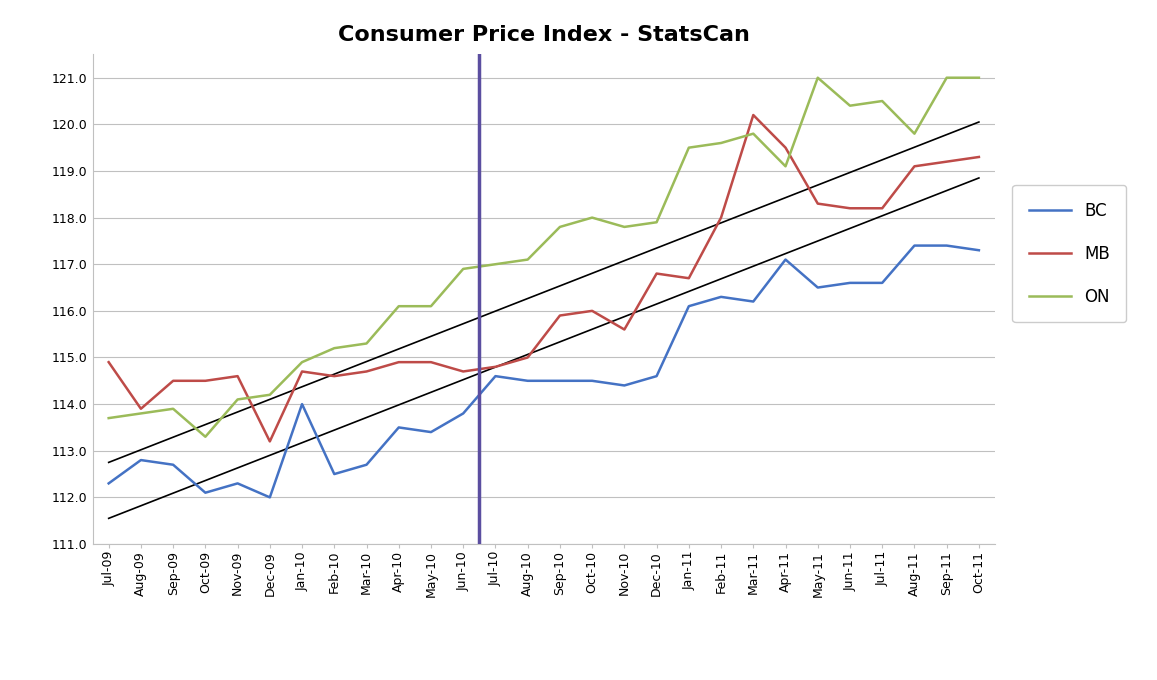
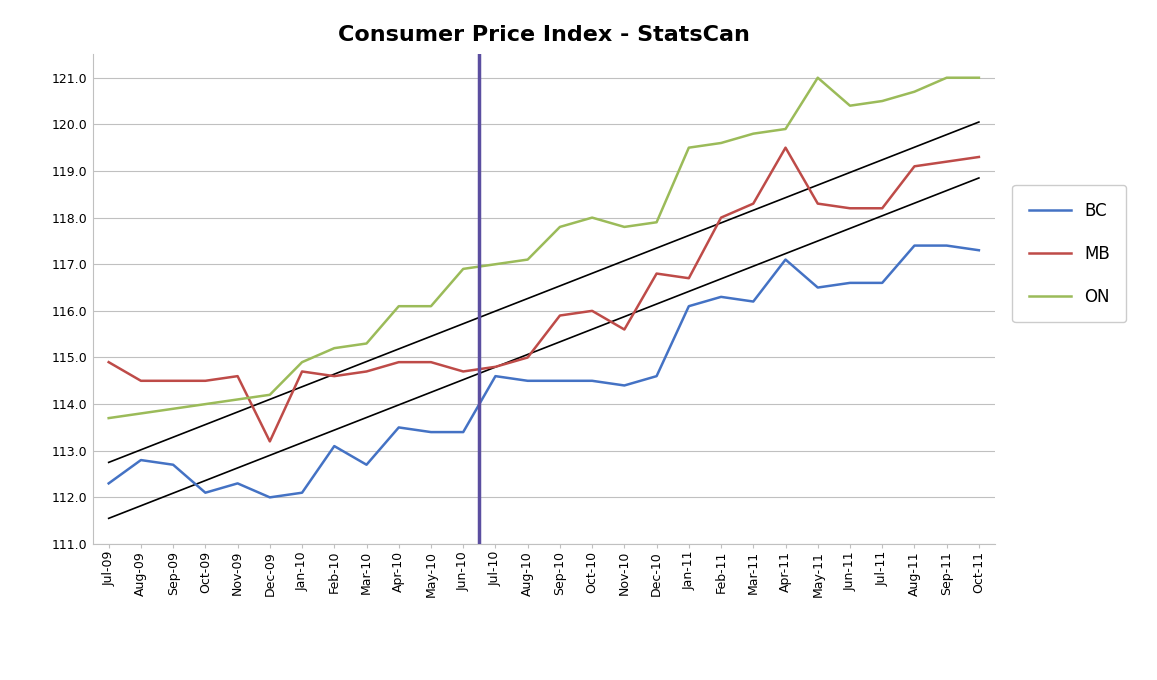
MB/Aug-09: 113.9 -> 114.5
ON/Oct-09: 113.3 -> 114.0
BC/Jan-10: 114.0 -> 112.1
BC/Feb-10: 112.5 -> 113.1
BC/Jun-10: 113.8 -> 113.4
MB/Mar-11: 120.2 -> 118.3
ON/Apr-11: 119.1 -> 119.9
ON/Aug-11: 119.8 -> 120.7
